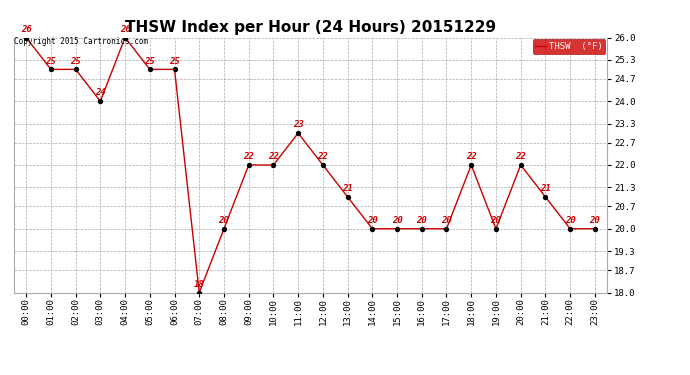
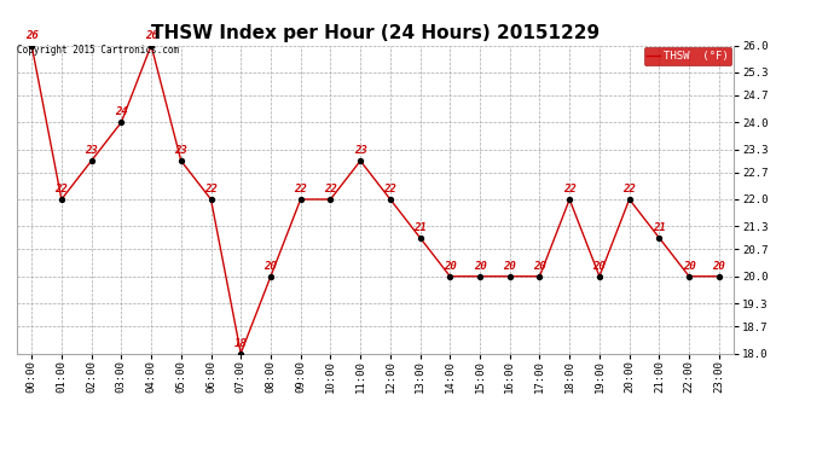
01:00: 25 -> 22
02:00: 25 -> 23
05:00: 25 -> 23
06:00: 25 -> 22
